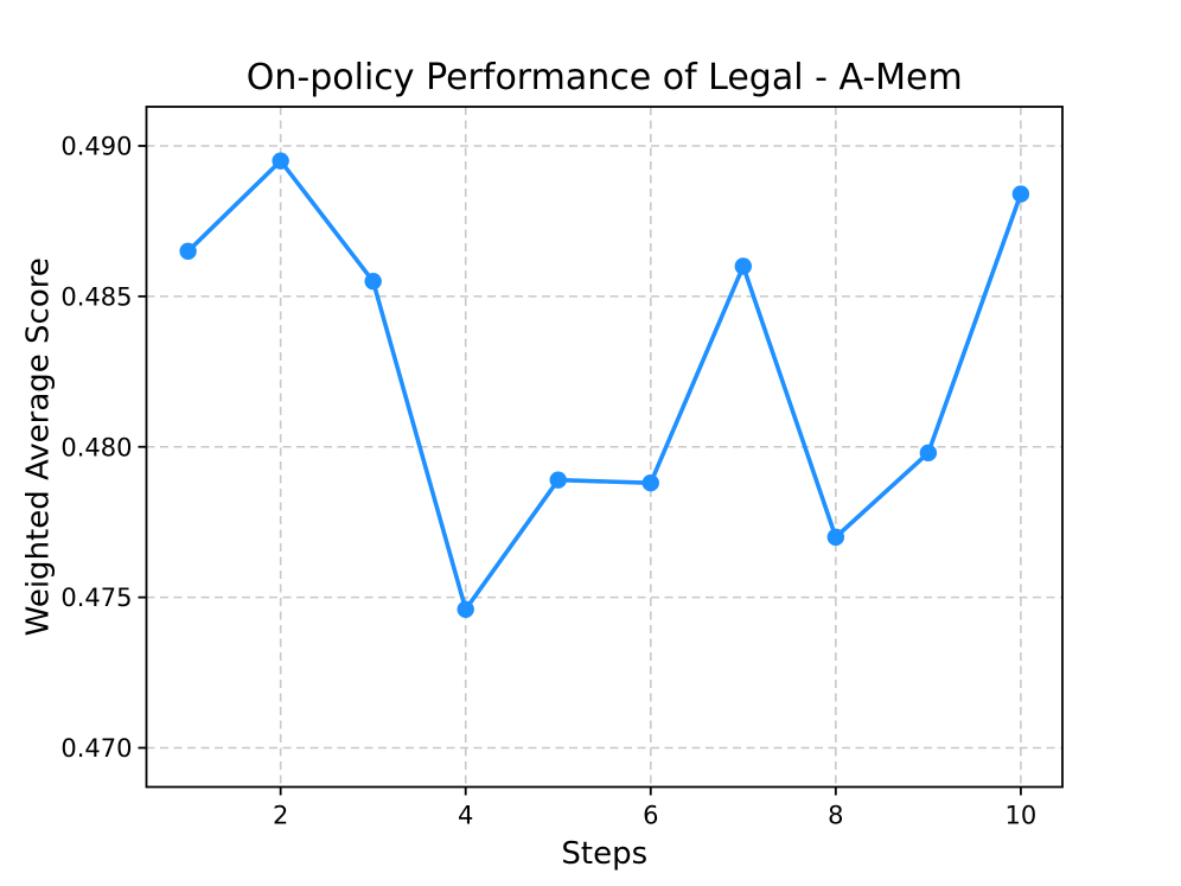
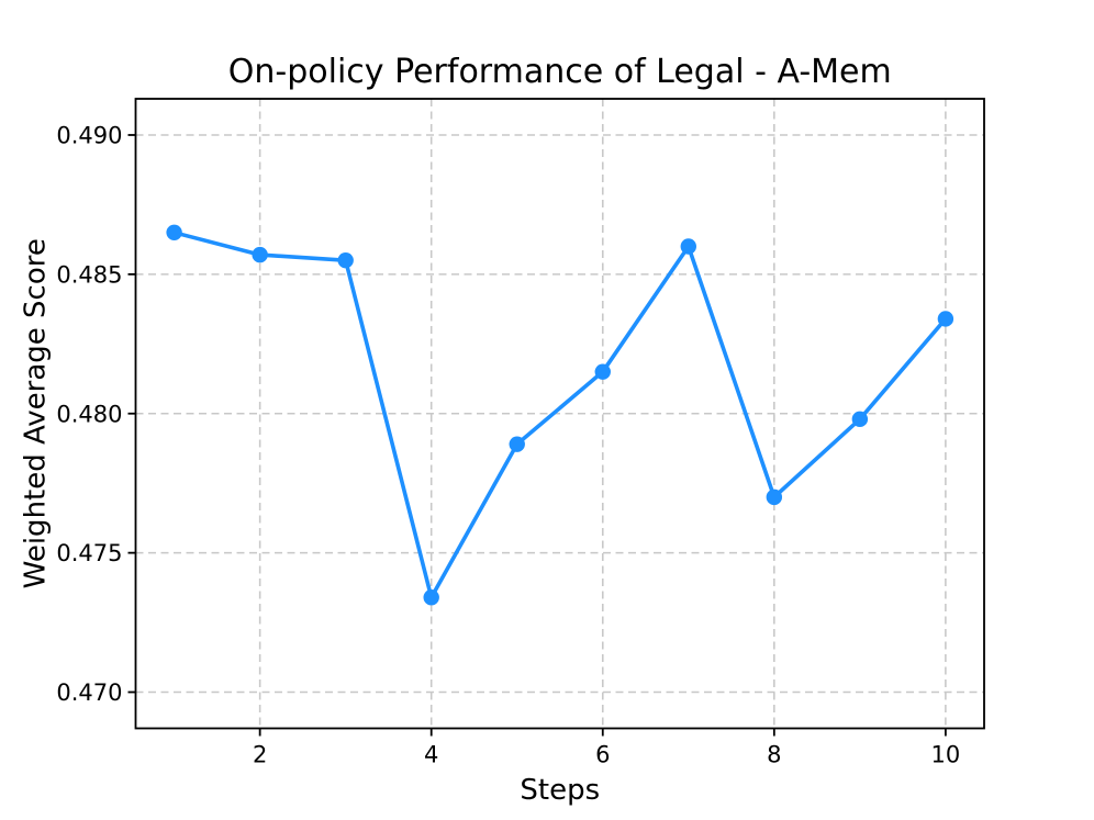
2: 0.4895 -> 0.4857
4: 0.4746 -> 0.4734
6: 0.4788 -> 0.4815
10: 0.4884 -> 0.4834
